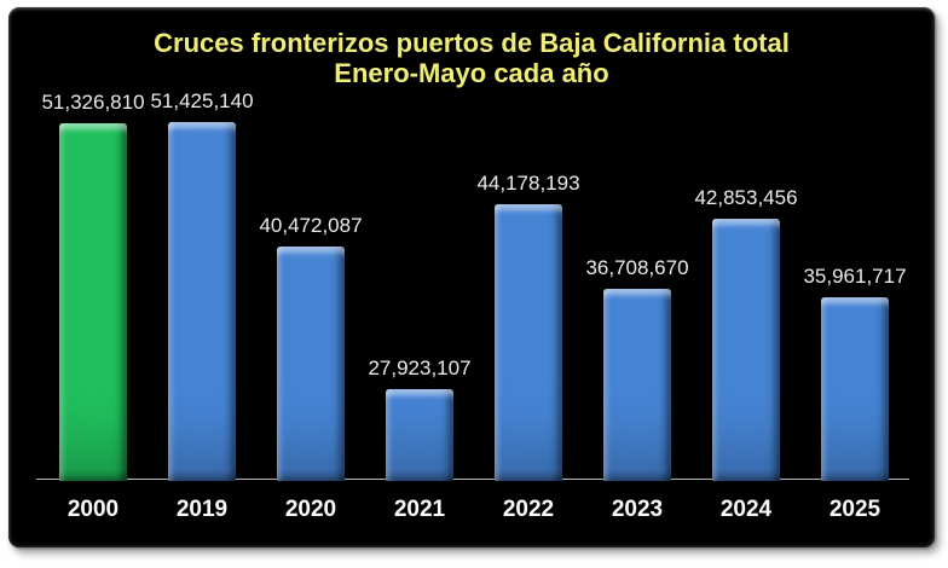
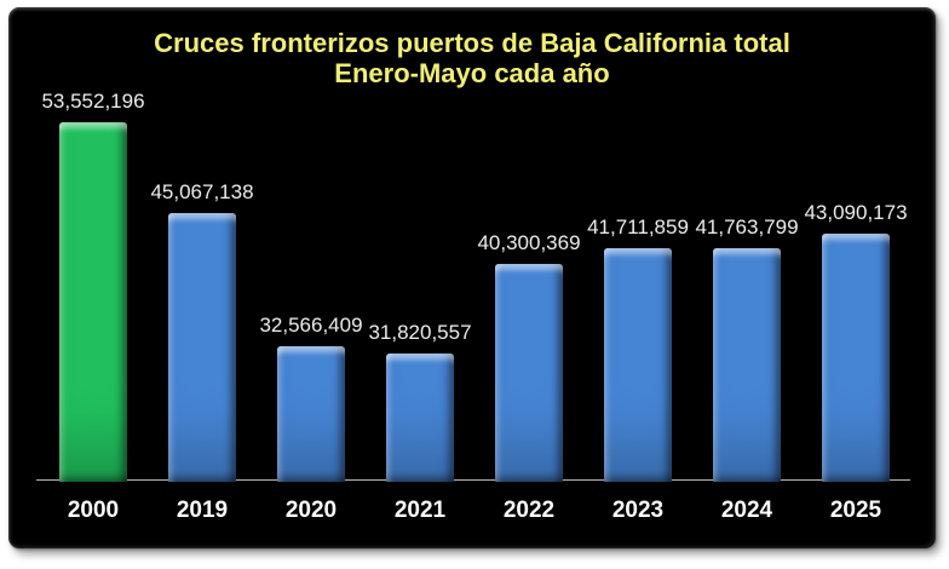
2000: 51,326,810 -> 53,552,196
2019: 51,425,140 -> 45,067,138
2020: 40,472,087 -> 32,566,409
2021: 27,923,107 -> 31,820,557
2022: 44,178,193 -> 40,300,369
2023: 36,708,670 -> 41,711,859
2024: 42,853,456 -> 41,763,799
2025: 35,961,717 -> 43,090,173
